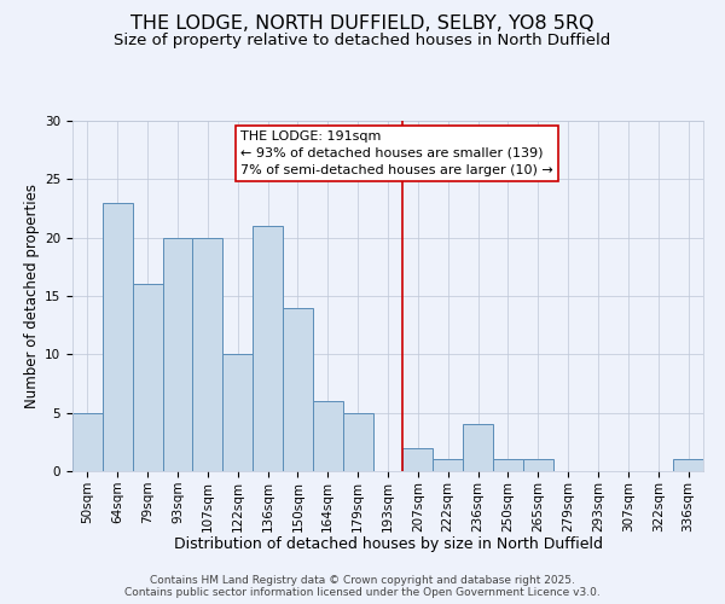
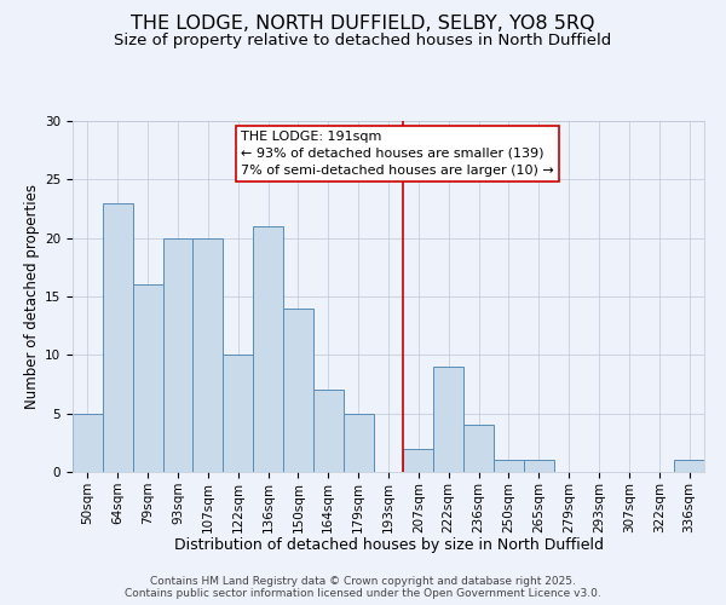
164sqm: 6 -> 7
222sqm: 1 -> 9
